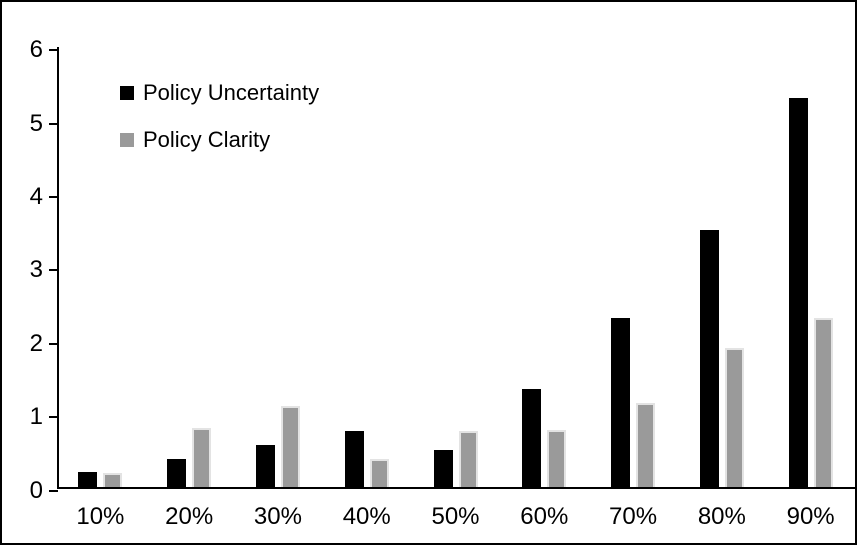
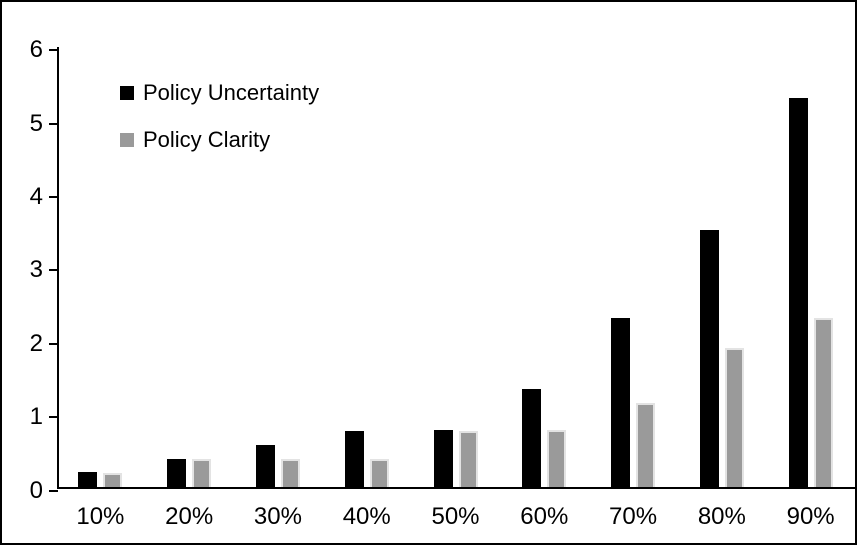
Policy Clarity/20%: 0.8 -> 0.4
Policy Clarity/30%: 1.1 -> 0.4
Policy Uncertainty/50%: 0.5 -> 0.8
